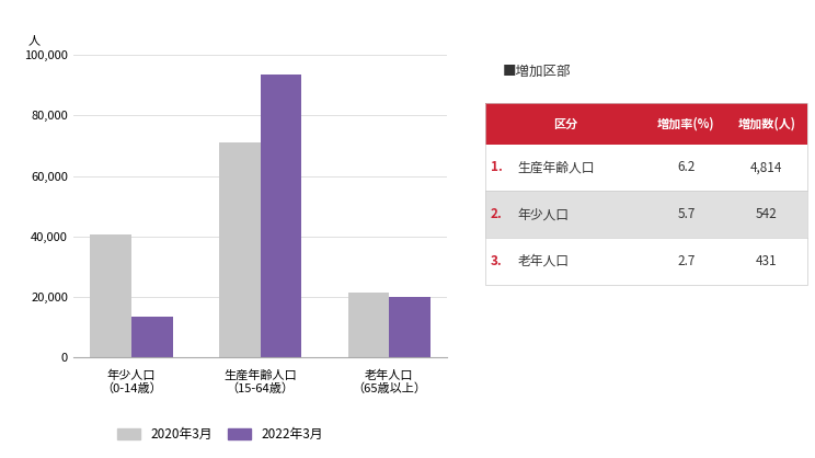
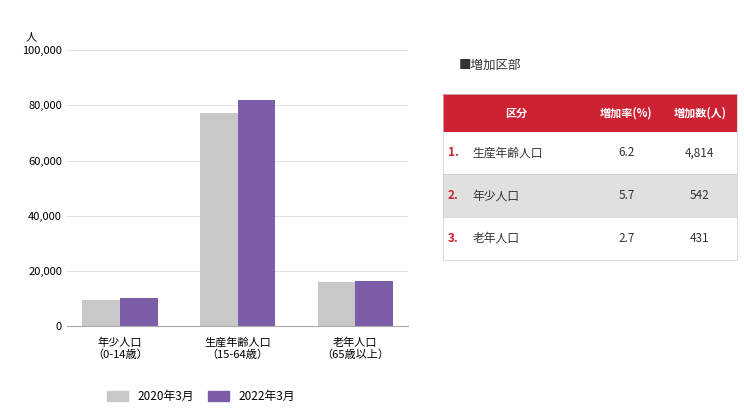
2020年3月/年少人口 （0-14歳）: 40,500 -> 9,500
2022年3月/年少人口 （0-14歳）: 13,500 -> 10,100
2020年3月/生産年齢人口 （15-64歳）: 71,000 -> 77,200
2022年3月/生産年齢人口 （15-64歳）: 93,500 -> 82,000
2020年3月/老年人口 （65歳以上）: 21,500 -> 16,000
2022年3月/老年人口 （65歳以上）: 20,000 -> 16,400
